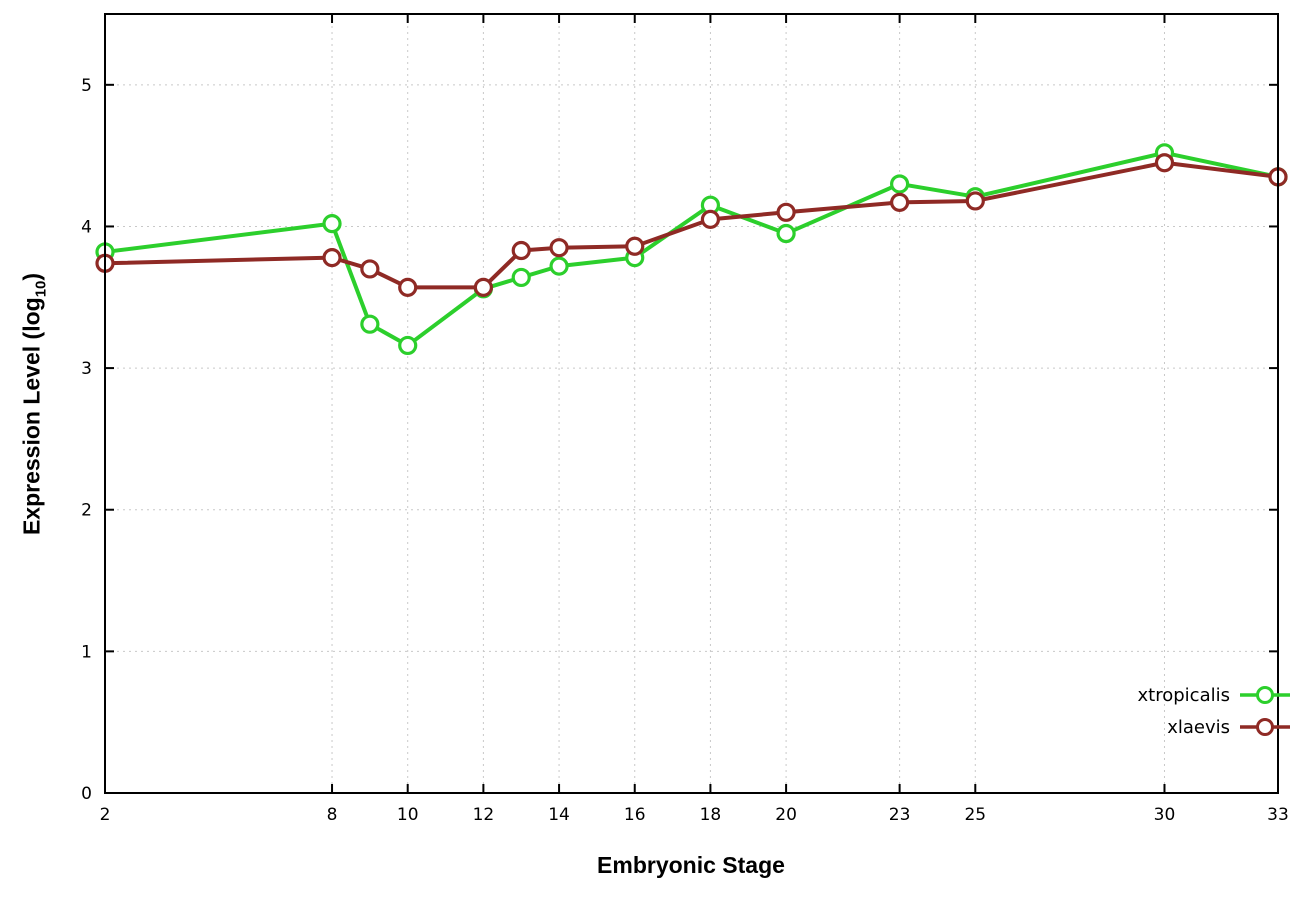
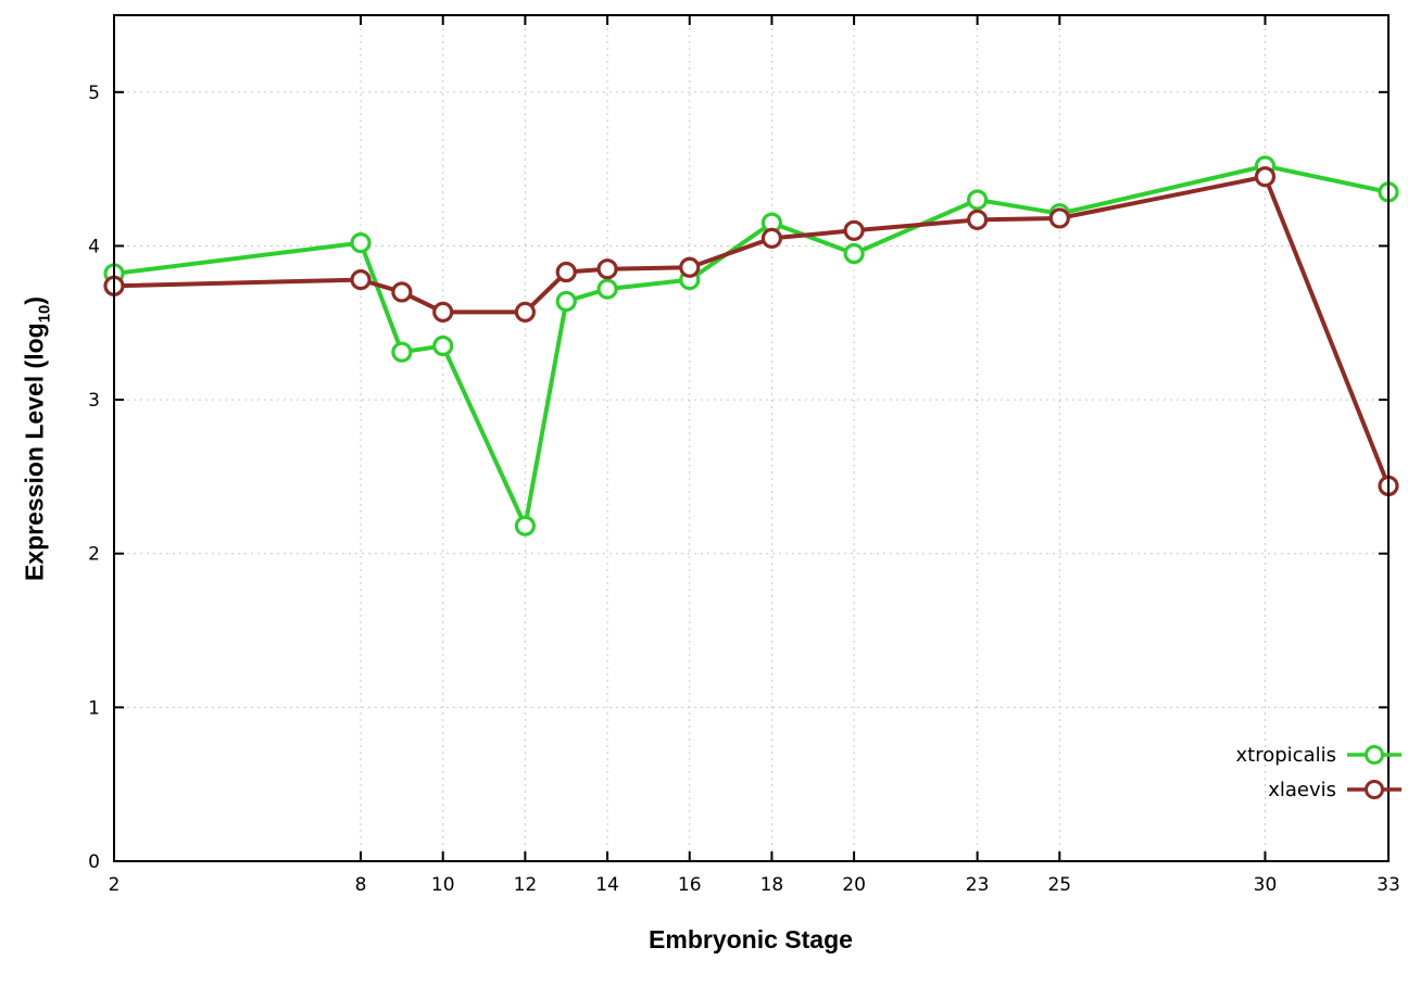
xtropicalis/10: 3.16 -> 3.35
xtropicalis/12: 3.56 -> 2.18
xlaevis/33: 4.35 -> 2.44
